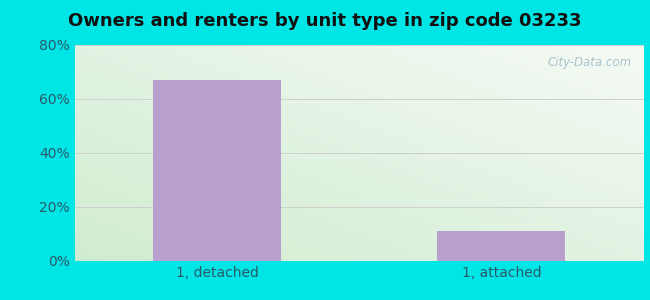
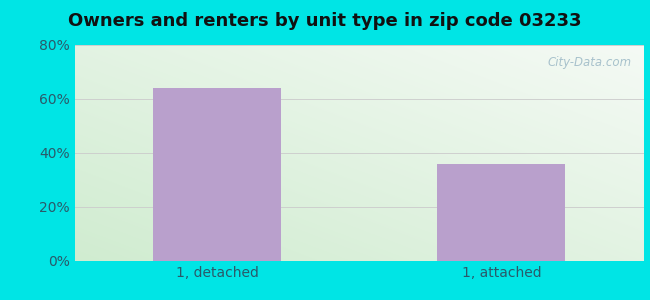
1, detached: 67% -> 64%
1, attached: 11% -> 36%
